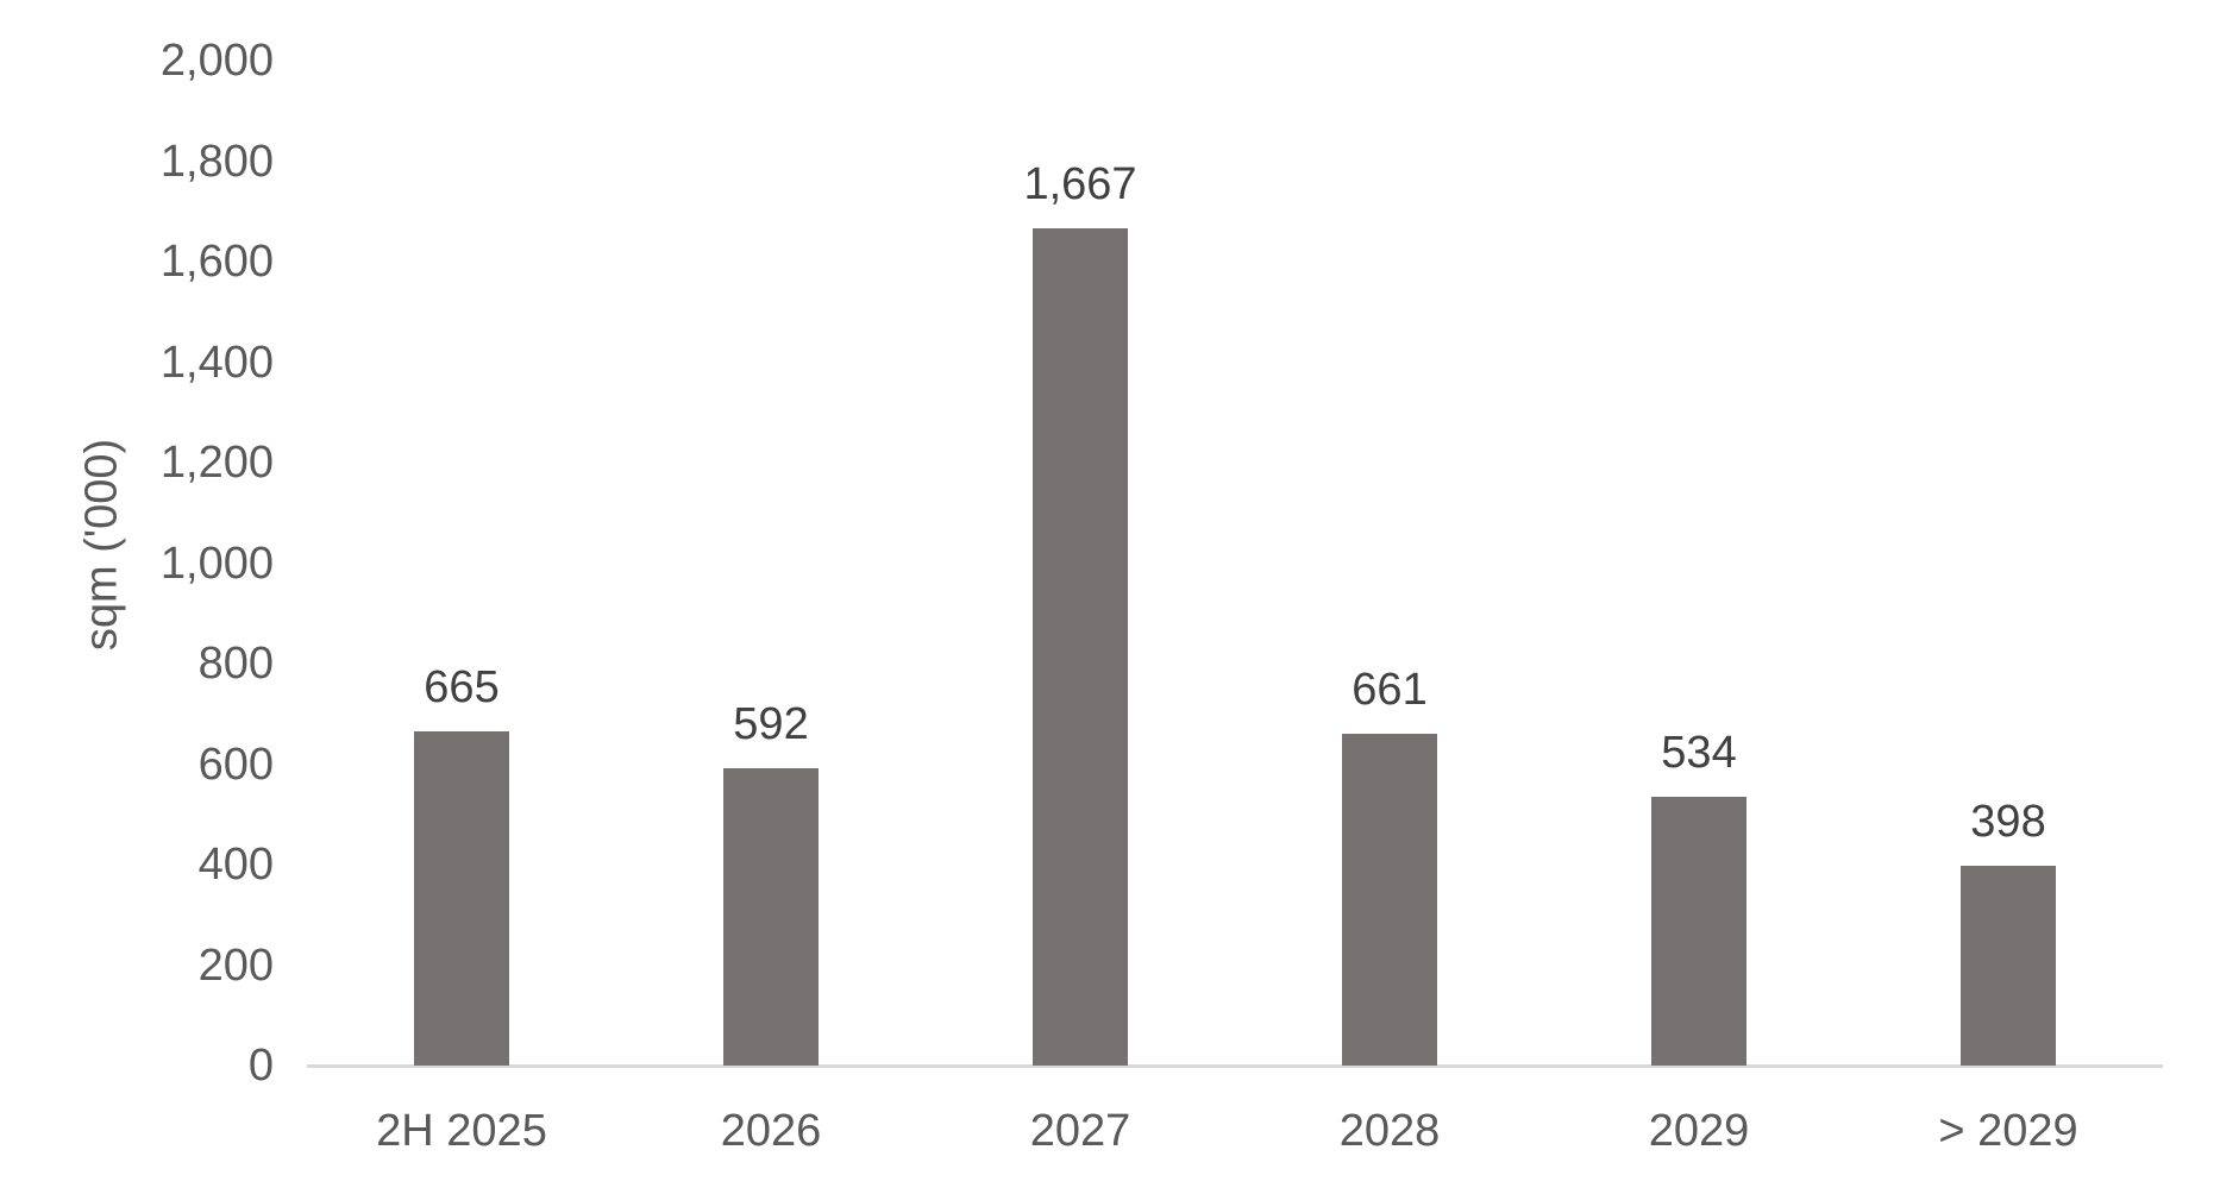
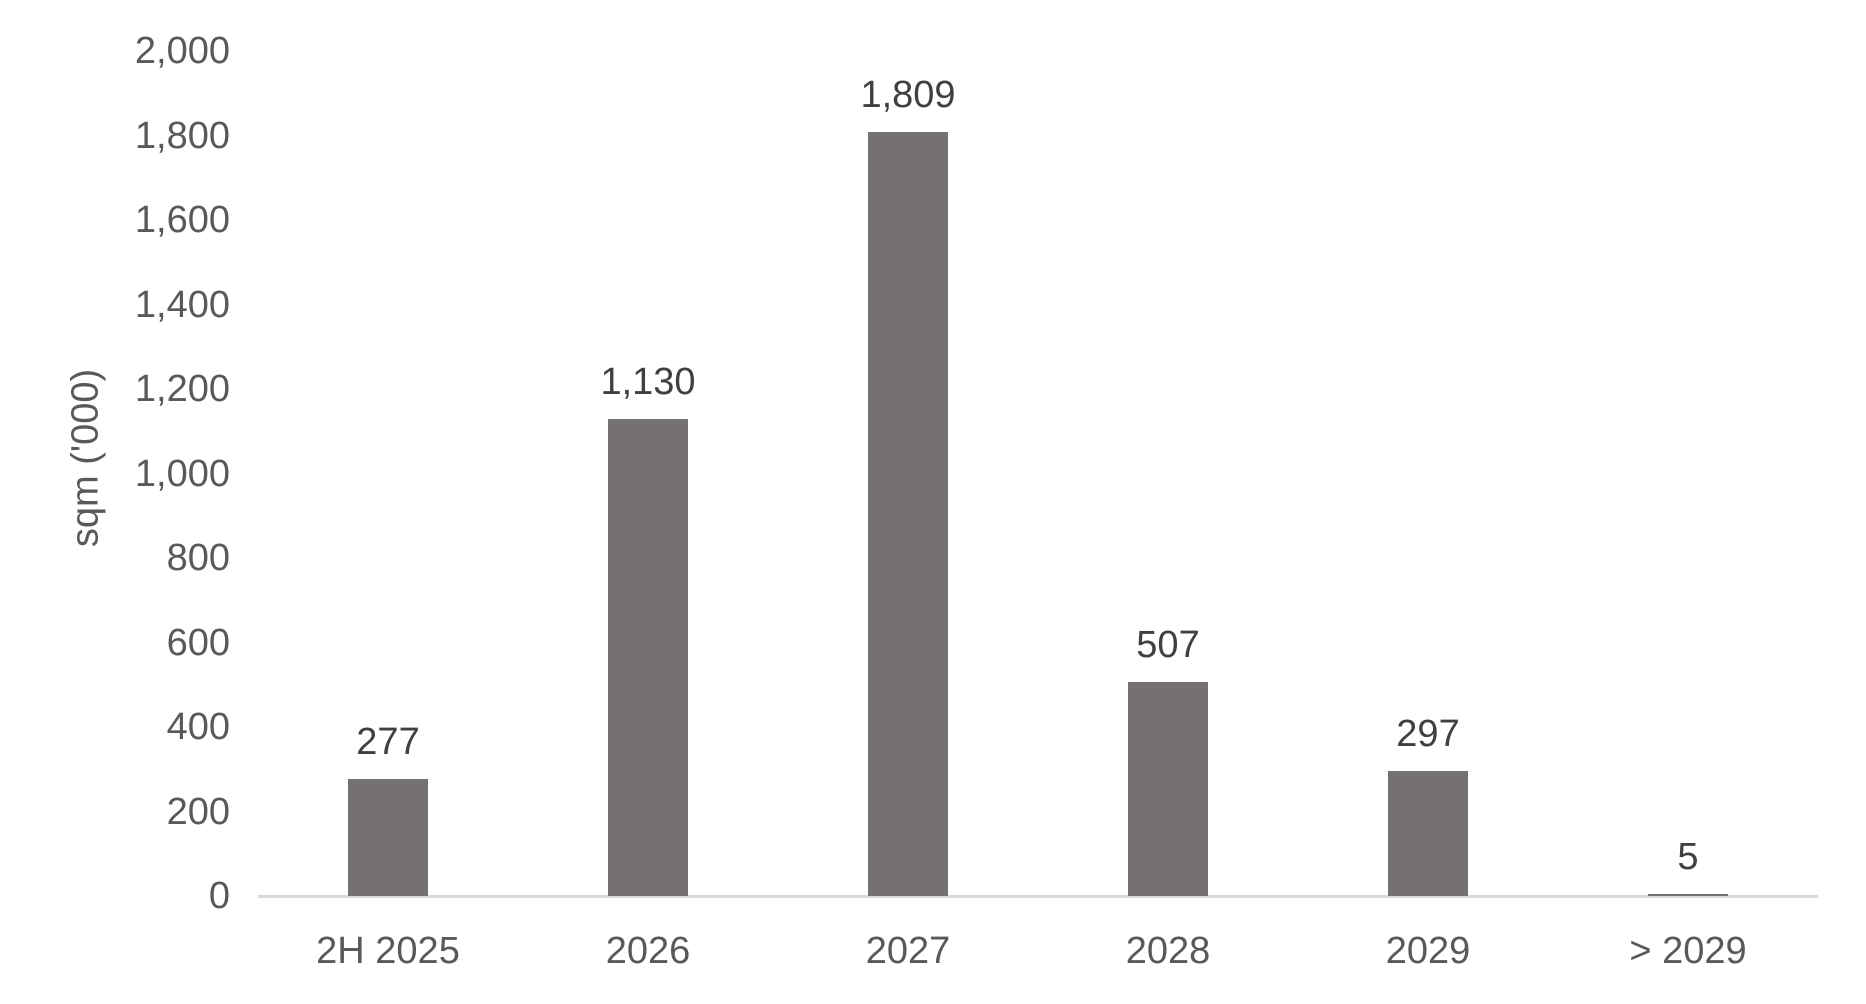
2H 2025: 665 -> 277
2026: 592 -> 1,130
2027: 1,667 -> 1,809
2028: 661 -> 507
2029: 534 -> 297
> 2029: 398 -> 5
